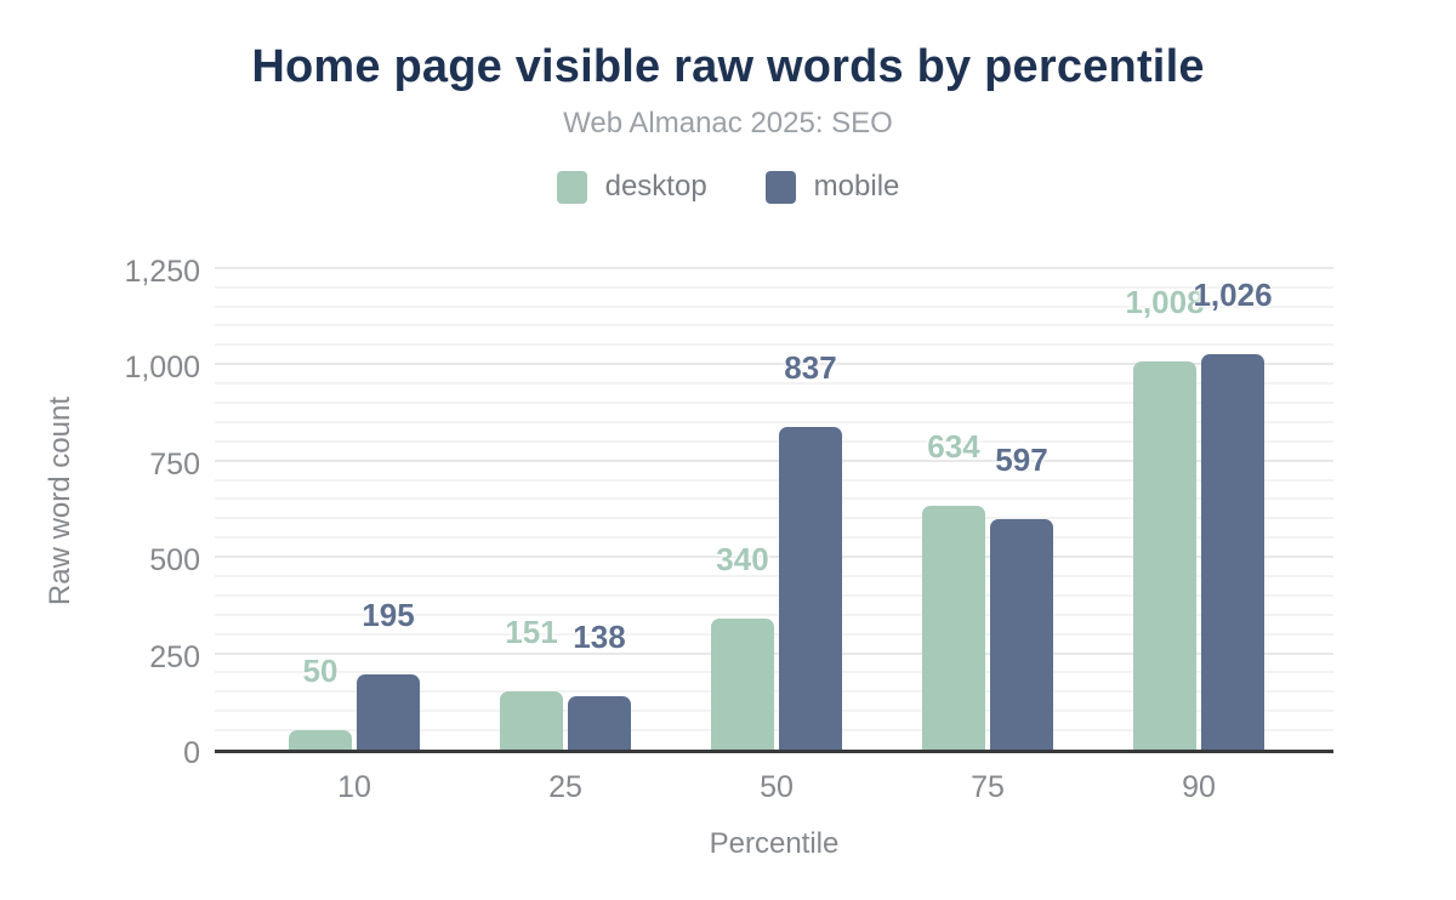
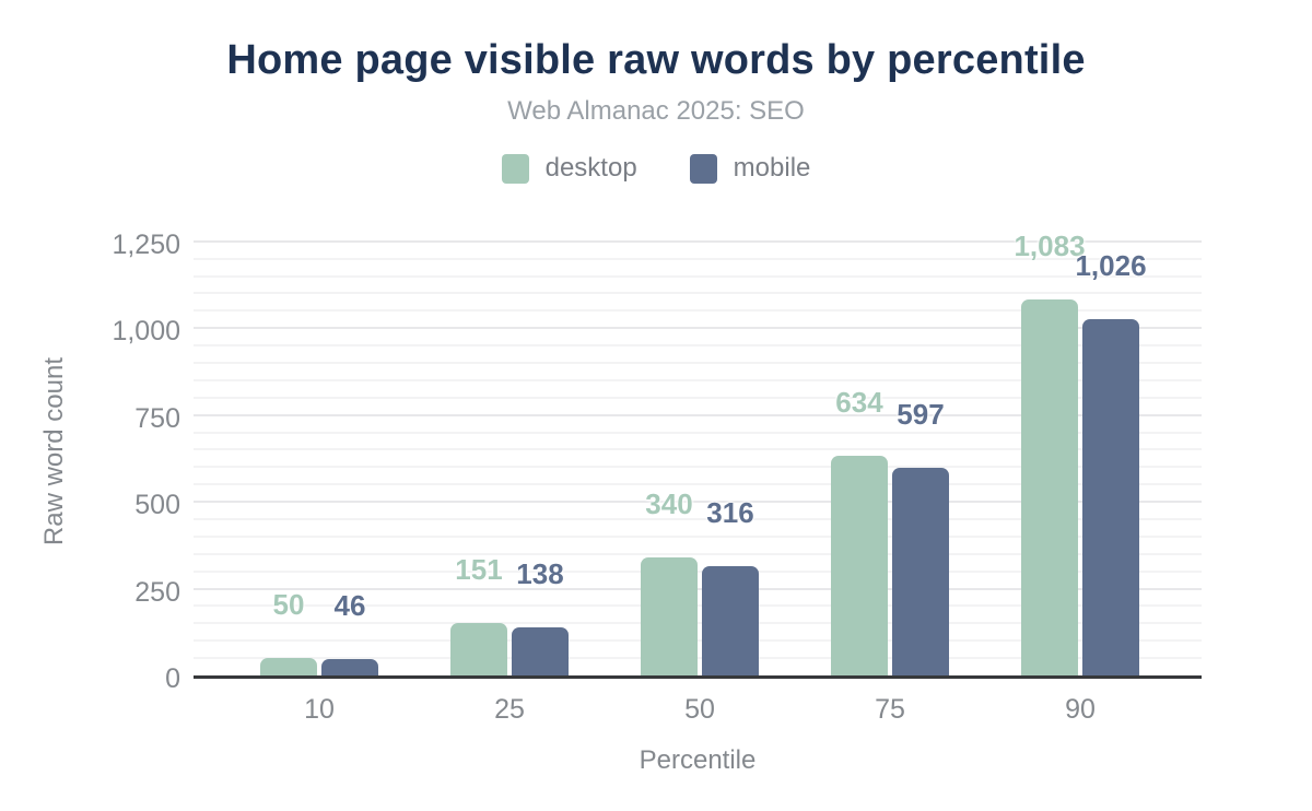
mobile/10: 195 -> 46
mobile/50: 837 -> 316
desktop/90: 1,008 -> 1,083
